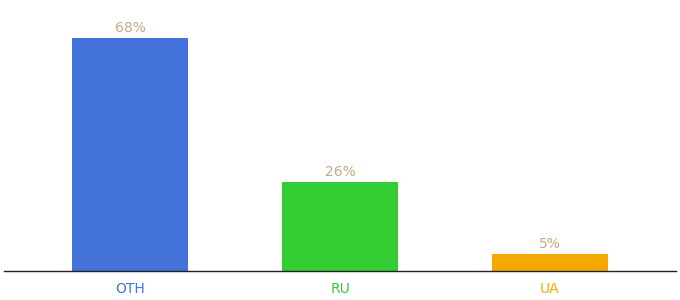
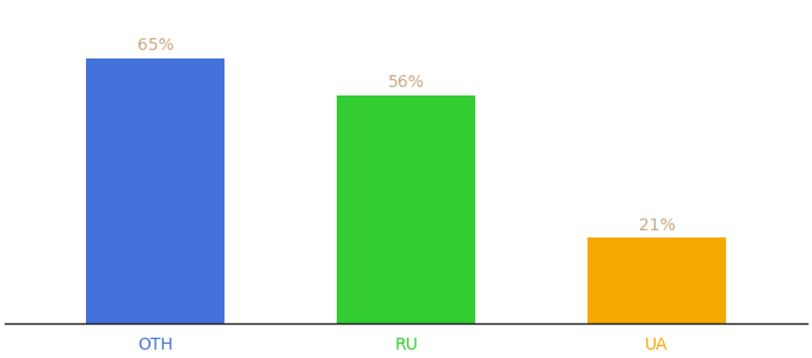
OTH: 68% -> 65%
RU: 26% -> 56%
UA: 5% -> 21%
